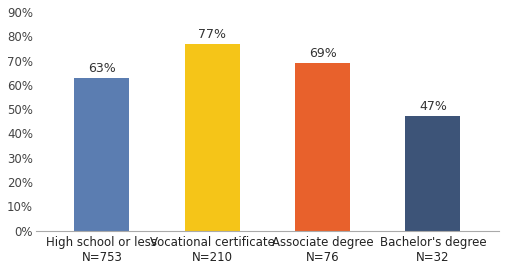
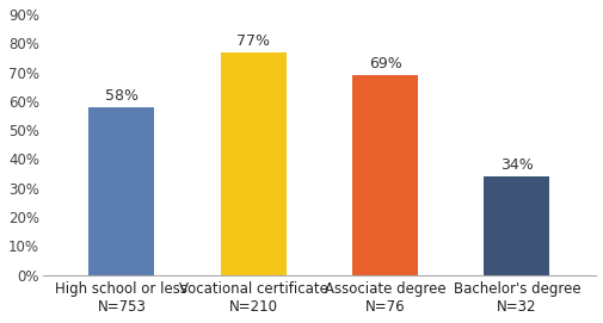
High school or less N=753: 63% -> 58%
Bachelor's degree N=32: 47% -> 34%
